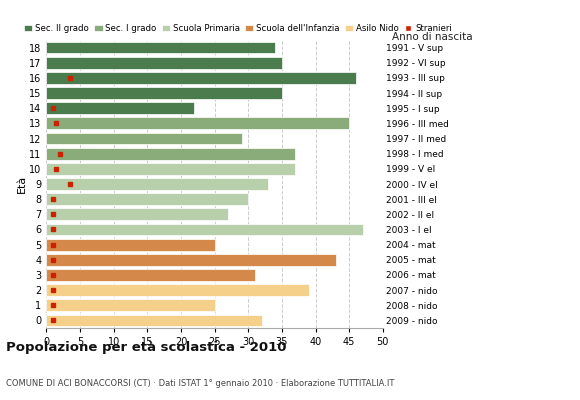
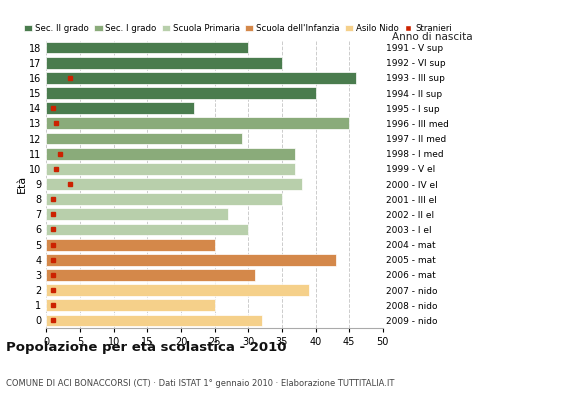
18: 34 -> 30
15: 35 -> 40
9: 33 -> 38
8: 30 -> 35
6: 47 -> 30
